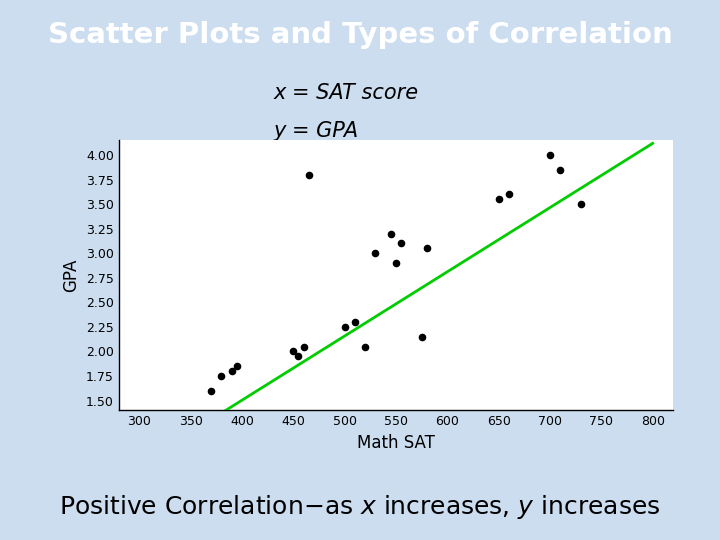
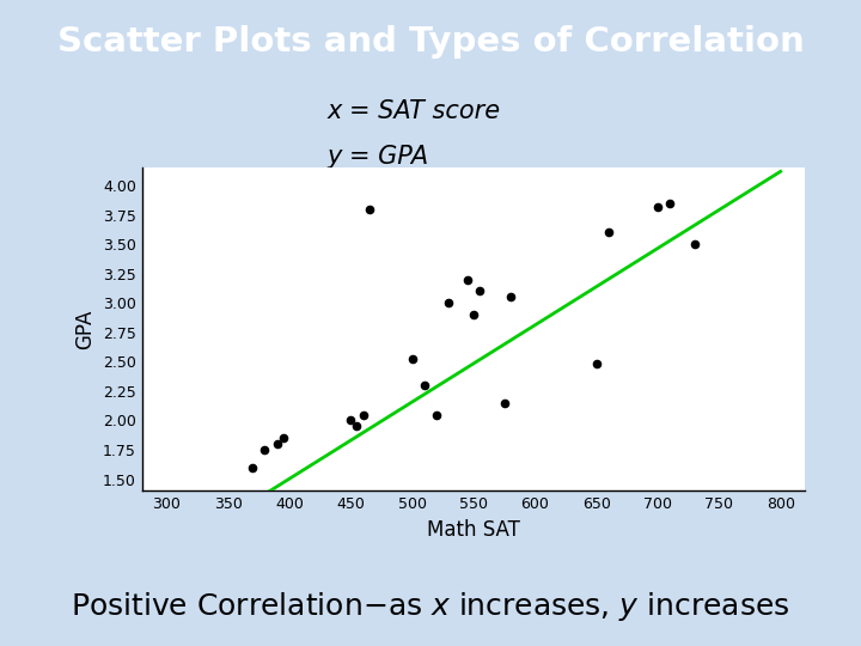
500: 2.25 -> 2.52
650: 3.55 -> 2.48
700: 4.00 -> 3.82
